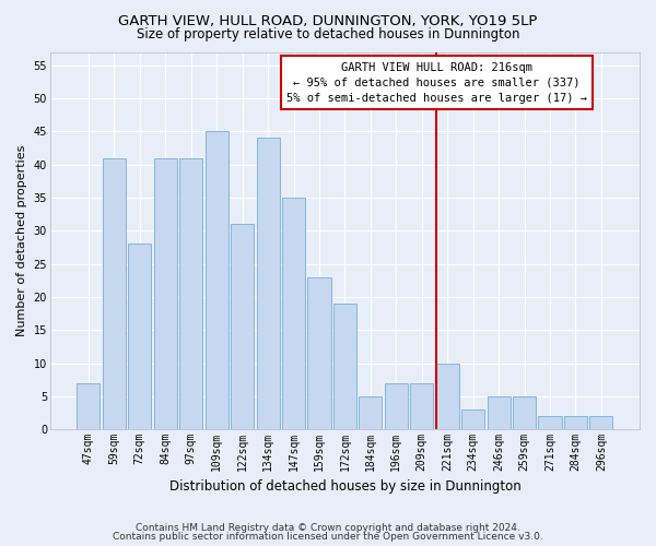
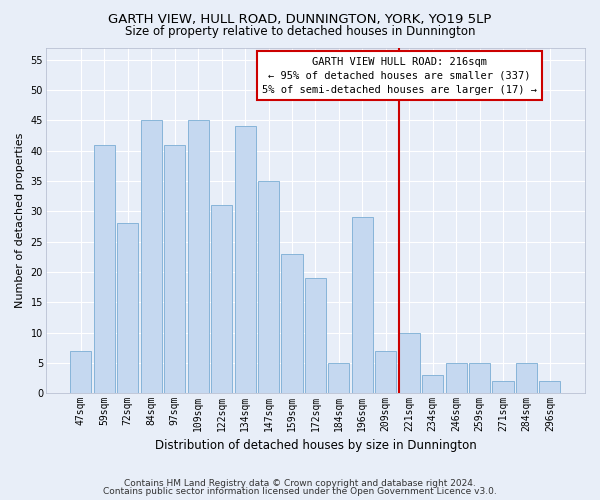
84sqm: 41 -> 45
196sqm: 7 -> 29
284sqm: 2 -> 5
